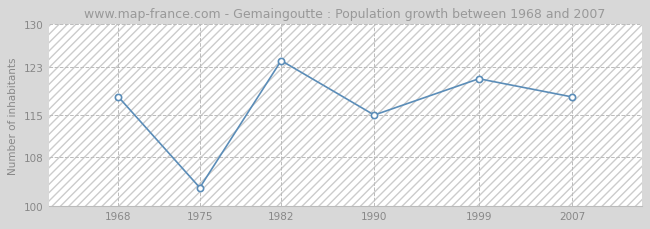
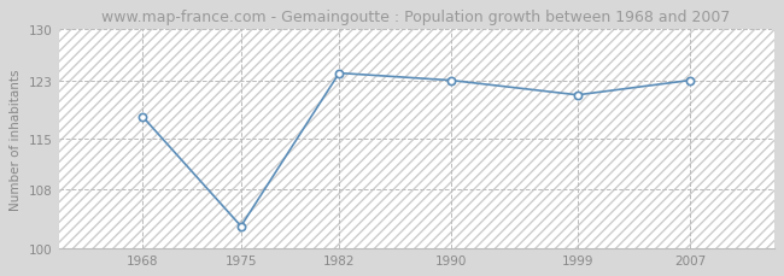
1990: 115 -> 123
2007: 118 -> 123
